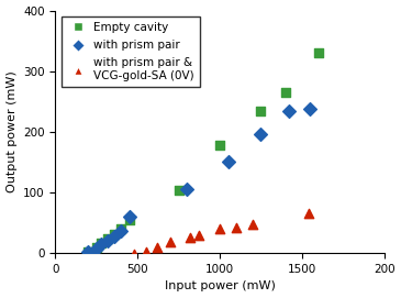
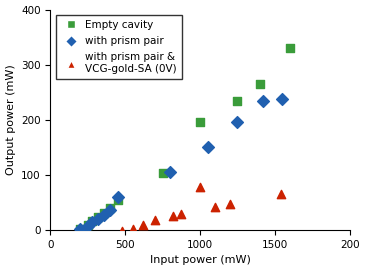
Empty cavity/1000: 178 -> 196
with prism pair & VCG-gold-SA (0V)/1000: 40 -> 78
